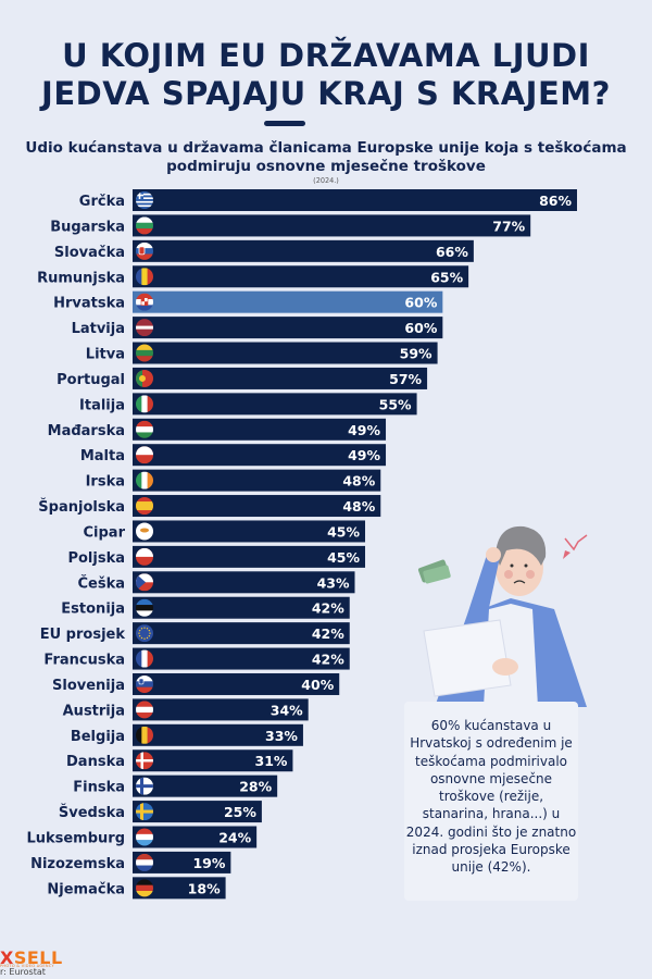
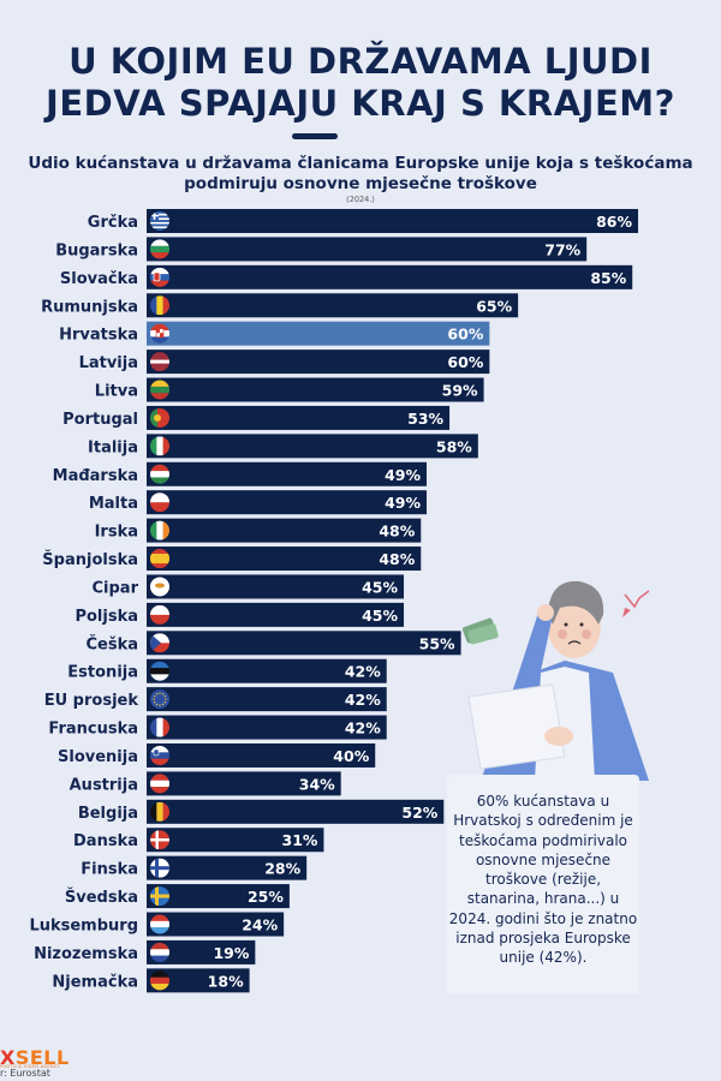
Slovačka: 66% -> 85%
Portugal: 57% -> 53%
Italija: 55% -> 58%
Češka: 43% -> 55%
Belgija: 33% -> 52%
